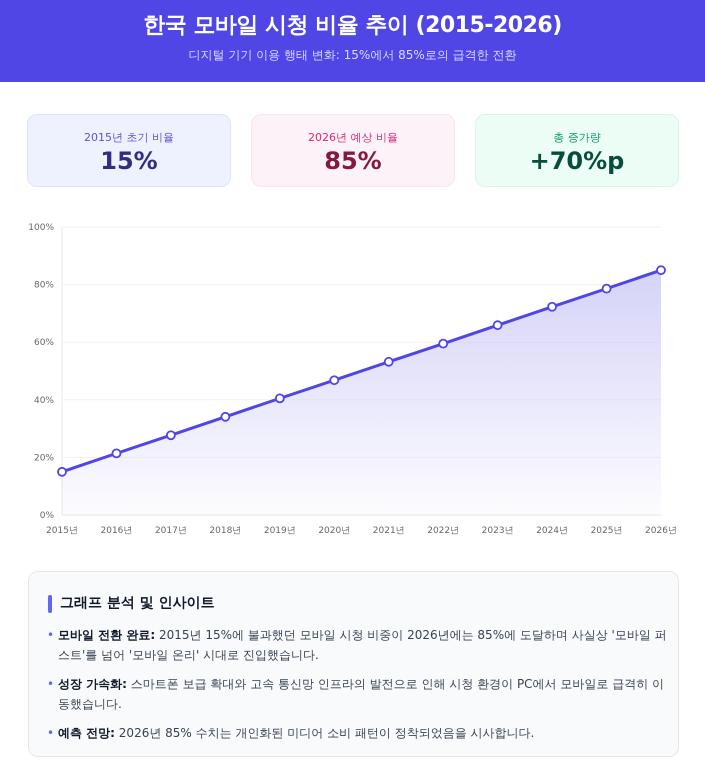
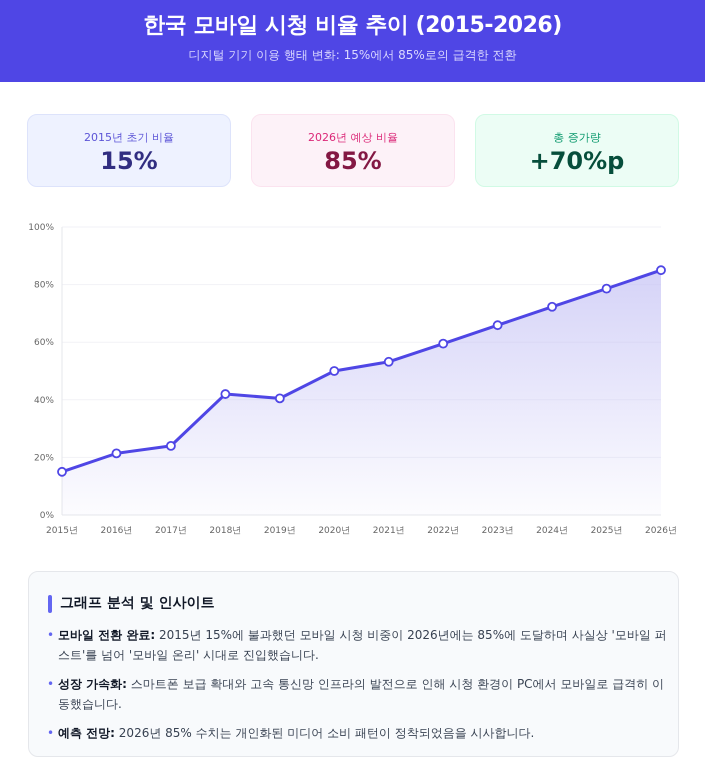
2017년: 28% -> 24%
2018년: 34% -> 42%
2020년: 47% -> 50%
